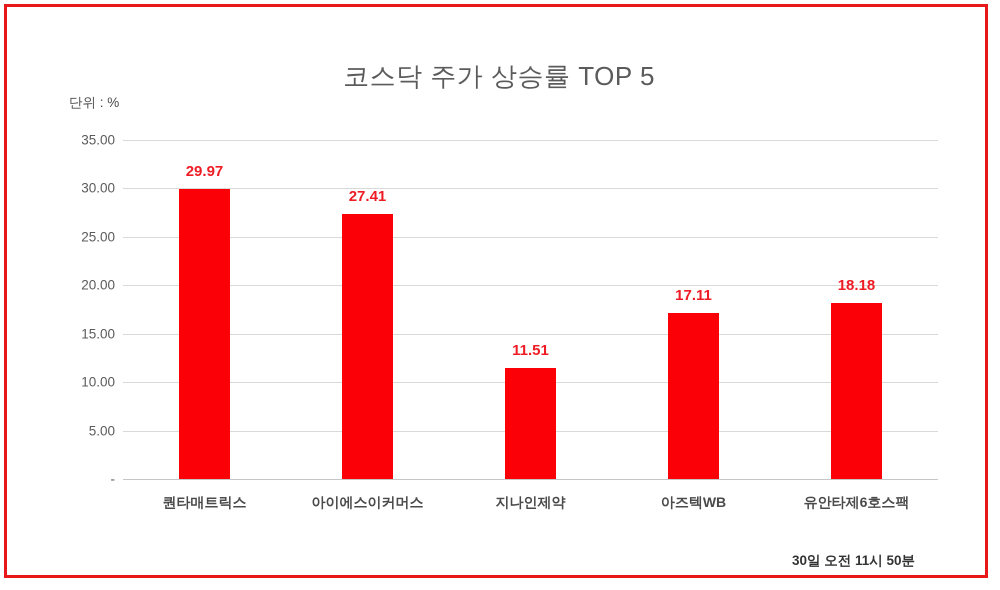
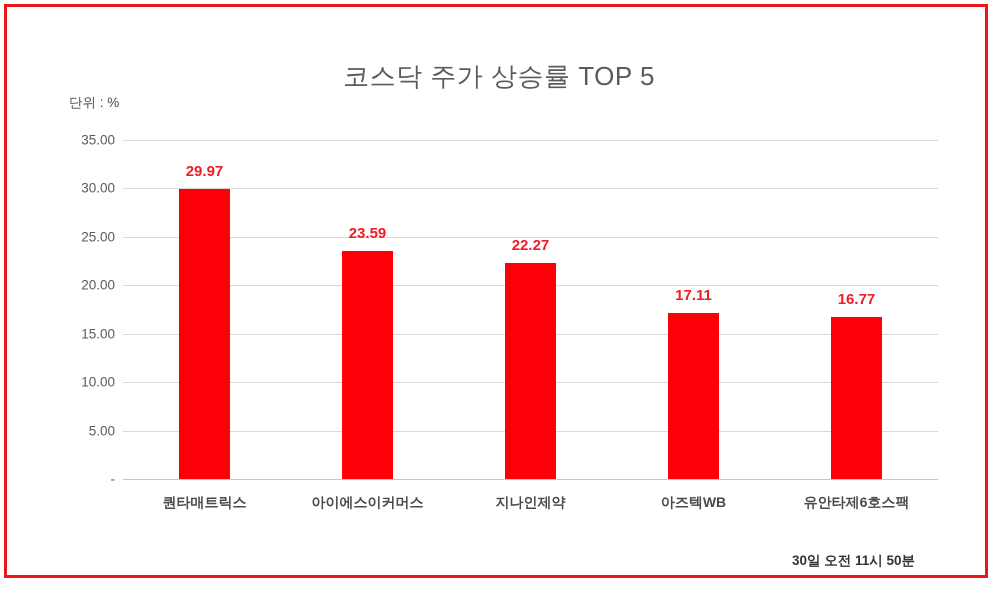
아이에스이커머스: 27.41 -> 23.59
지나인제약: 11.51 -> 22.27
유안타제6호스팩: 18.18 -> 16.77
